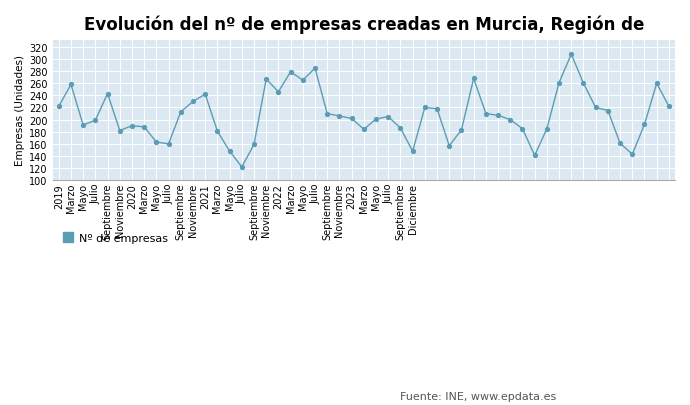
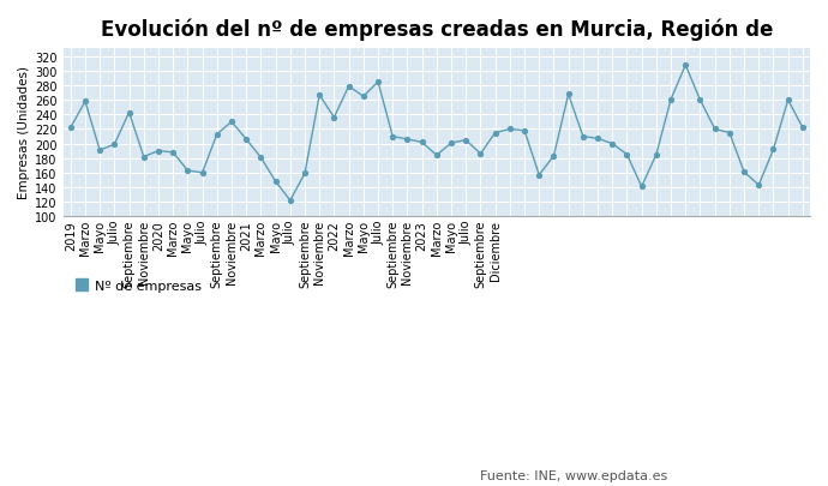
2021: 242 -> 206
2022: 246 -> 236
Diciembre: 148 -> 215
